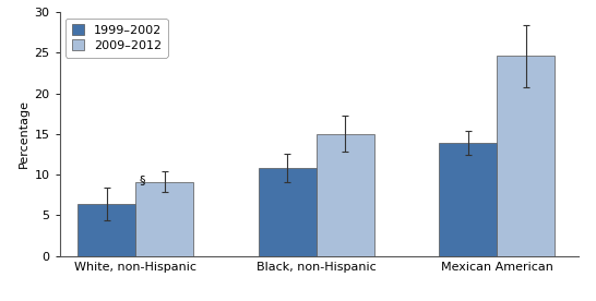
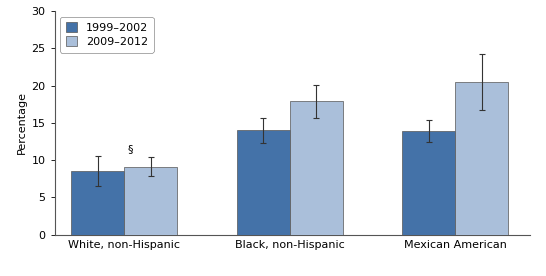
1999–2002/White, non-Hispanic: 6.4 -> 8.5
1999–2002/Black, non-Hispanic: 10.8 -> 14.0
2009–2012/Black, non-Hispanic: 15.0 -> 17.9
2009–2012/Mexican American: 24.6 -> 20.5
